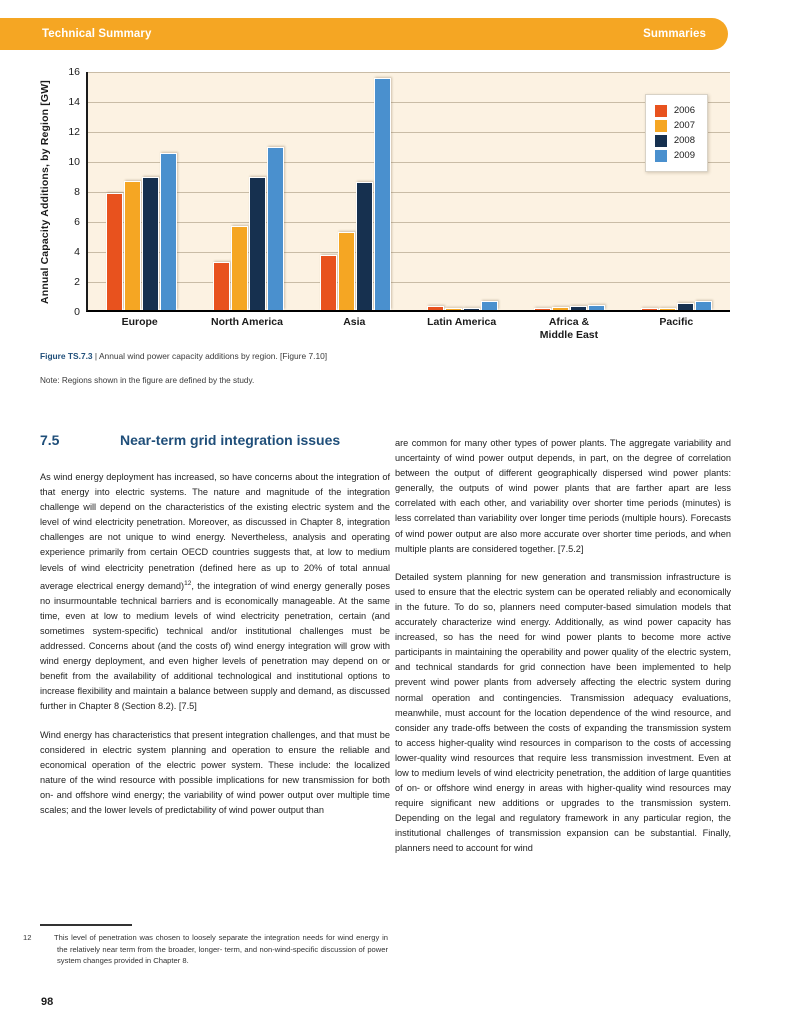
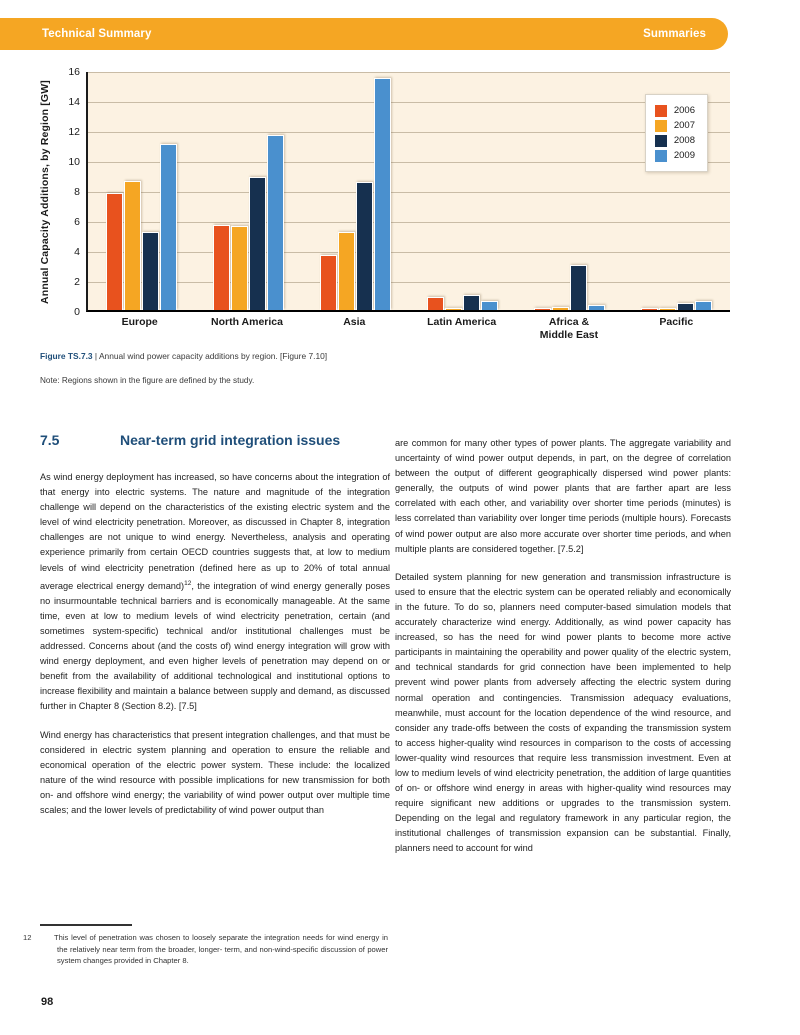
2008/Europe: 8.8 -> 5.2
2009/Europe: 10.5 -> 11.1
2006/North America: 3.2 -> 5.7
2009/North America: 10.9 -> 11.7
2006/Latin America: 0.3 -> 0.9
2008/Latin America: 0.1 -> 1.0
2008/Africa & Middle East: 0.2 -> 3.0
